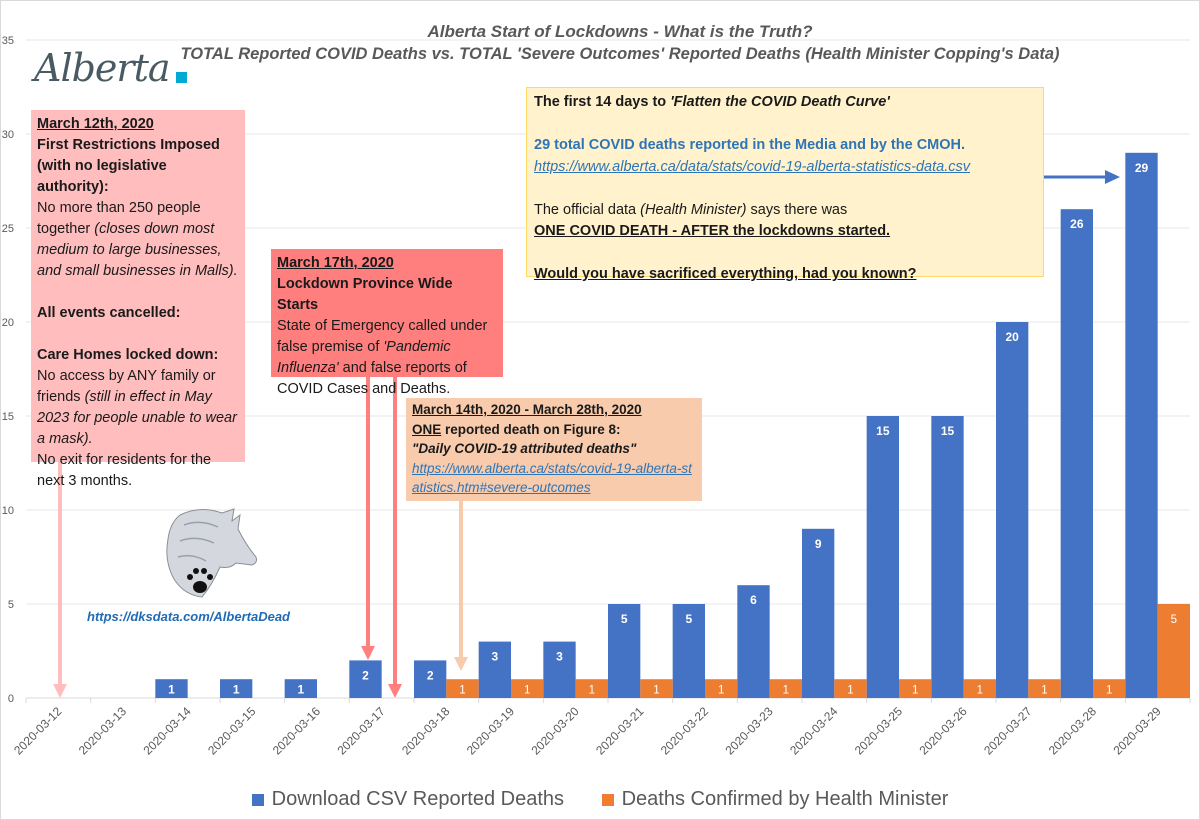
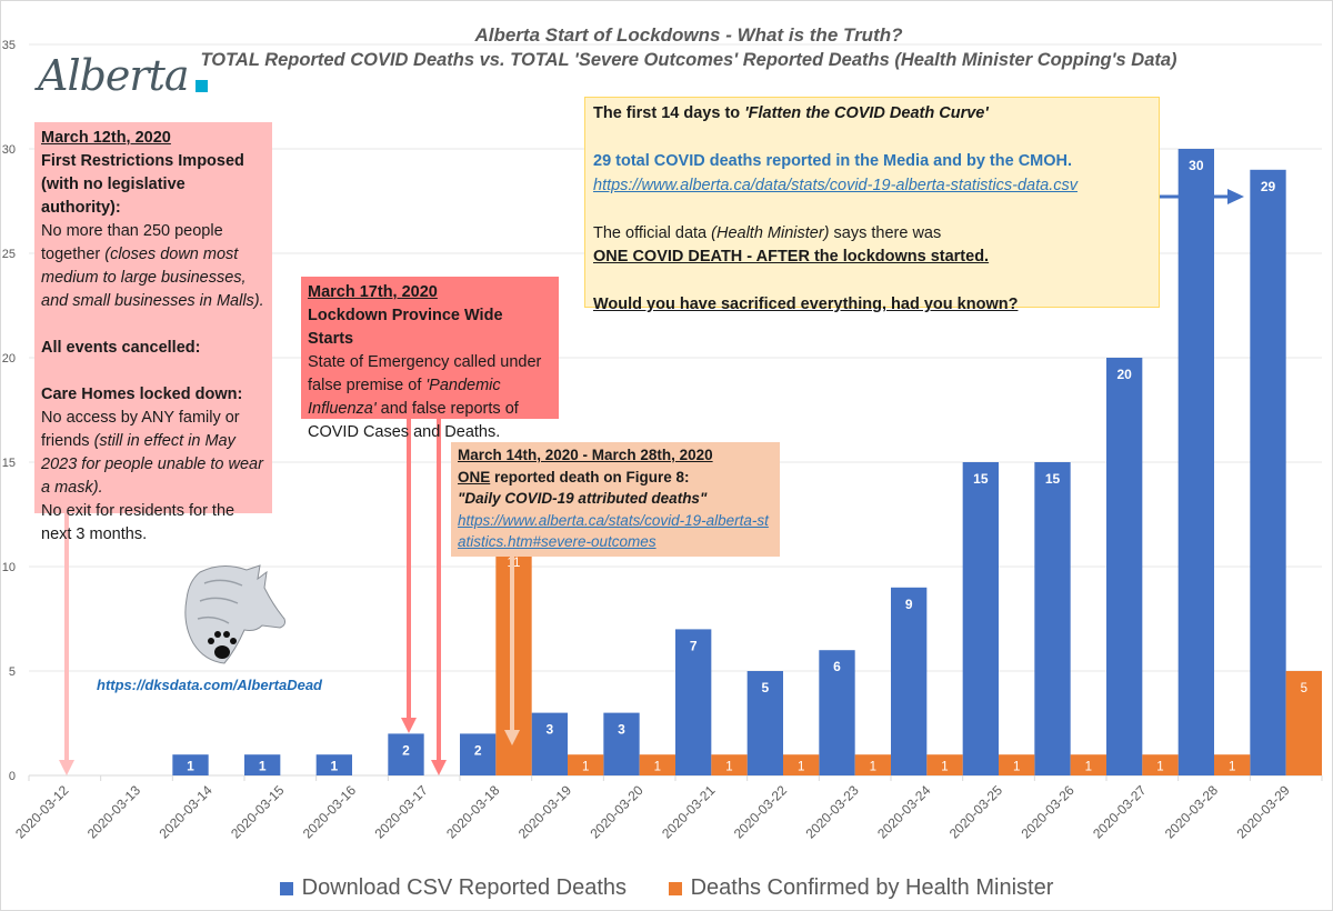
Deaths Confirmed by Health Minister/2020-03-18: 1 -> 11
Download CSV Reported Deaths/2020-03-21: 5 -> 7
Download CSV Reported Deaths/2020-03-28: 26 -> 30
